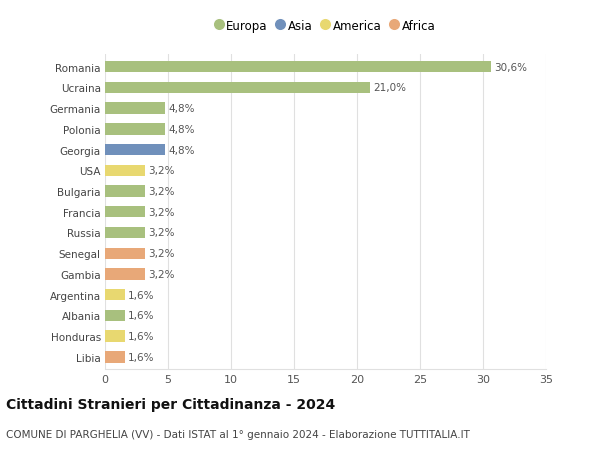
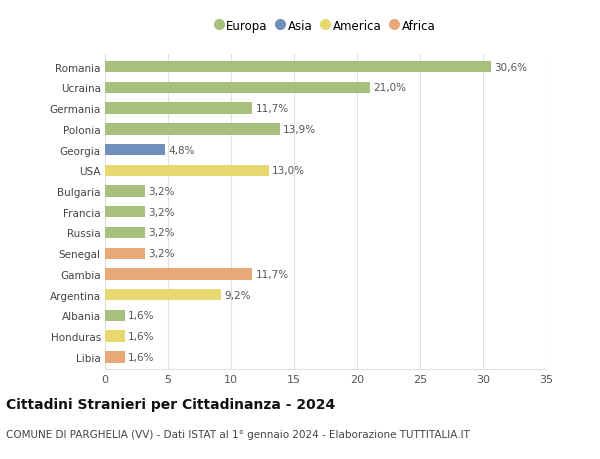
Germania: 4,8% -> 11,7%
Polonia: 4,8% -> 13,9%
USA: 3,2% -> 13,0%
Gambia: 3,2% -> 11,7%
Argentina: 1,6% -> 9,2%
